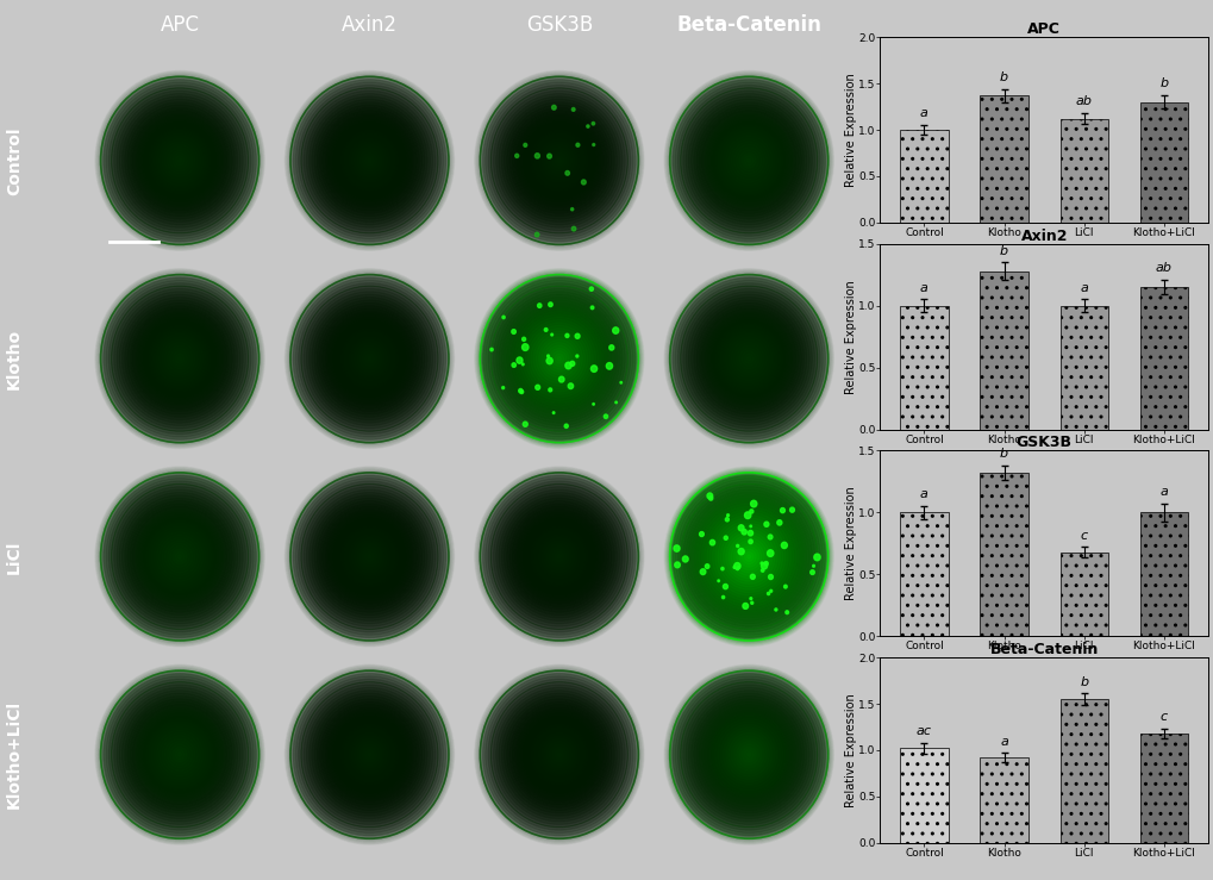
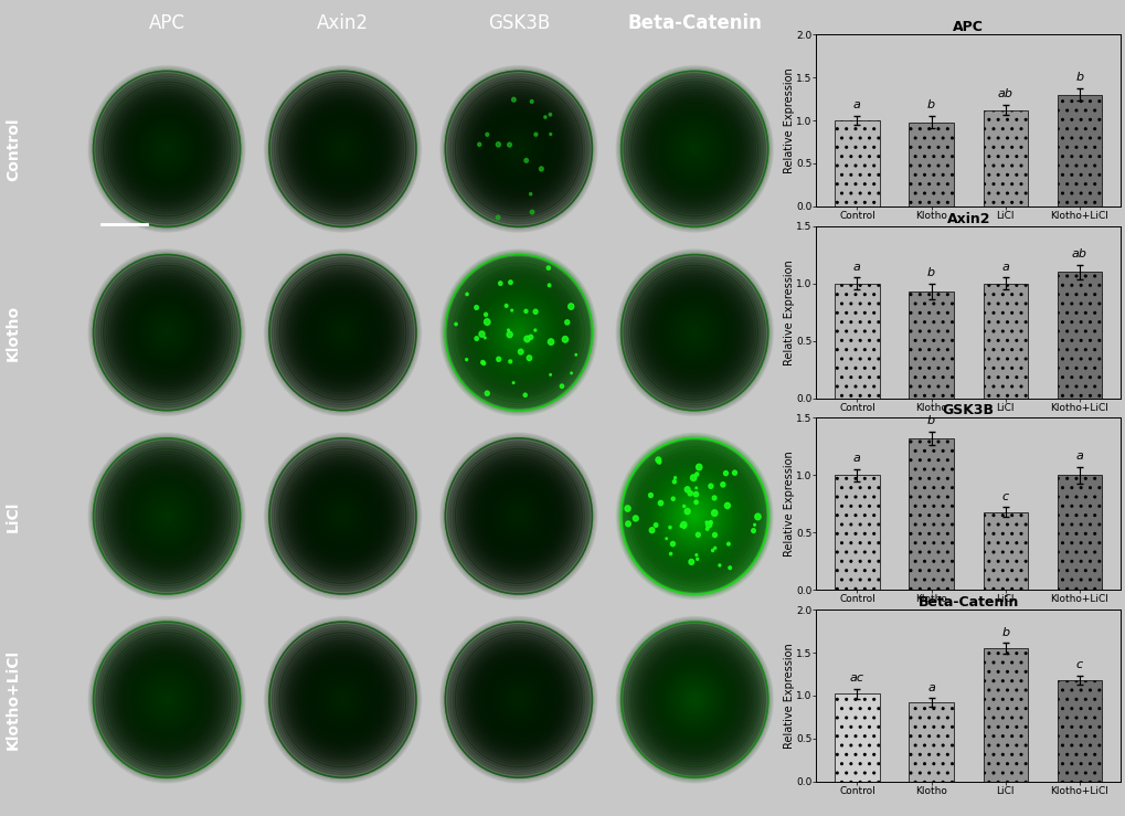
APC/Klotho: 1.37 -> 0.98
Axin2/Klotho: 1.28 -> 0.93
Axin2/Klotho+LiCl: 1.15 -> 1.10
